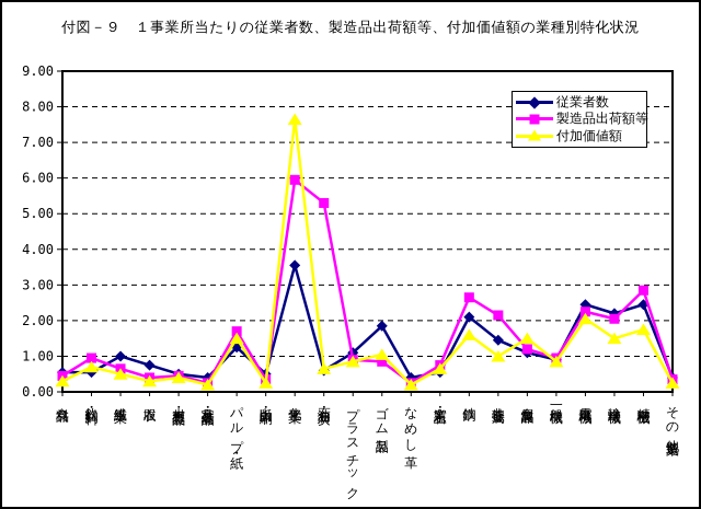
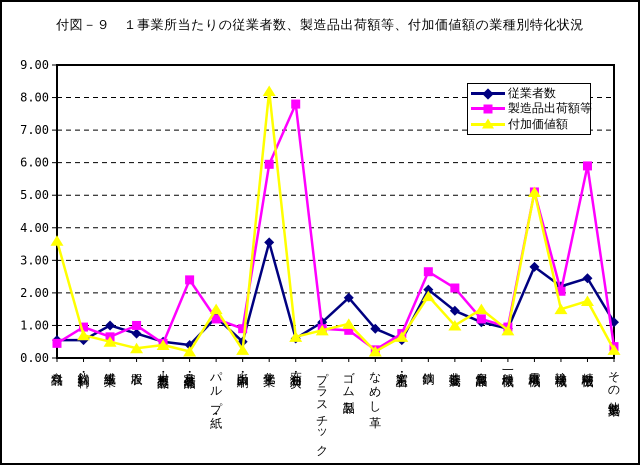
付加価値額/食料品: 0.3 -> 3.6
製造品出荷額等/衣服: 0.4 -> 1.0
製造品出荷額等/家具・装備品: 0.2 -> 2.4
製造品出荷額等/パルプ・紙: 1.7 -> 1.2
製造品出荷額等/出版・印刷: 0.3 -> 0.9
付加価値額/化学工業: 7.7 -> 8.2
製造品出荷額等/石油・石炭: 5.3 -> 7.8
従業者数/なめし革: 0.4 -> 0.9
付加価値額/鉄鋼: 1.6 -> 1.9
従業者数/電気機械: 2.5 -> 2.8
製造品出荷額等/電気機械: 2.2 -> 5.1
付加価値額/電気機械: 2.0 -> 5.1
製造品出荷額等/精密機械: 2.9 -> 5.9
従業者数/その他製造業: 0.4 -> 1.1
